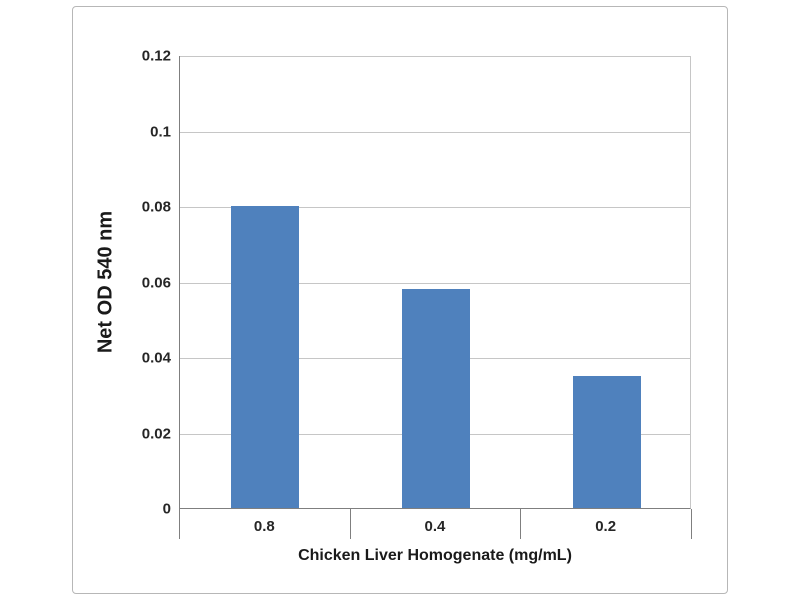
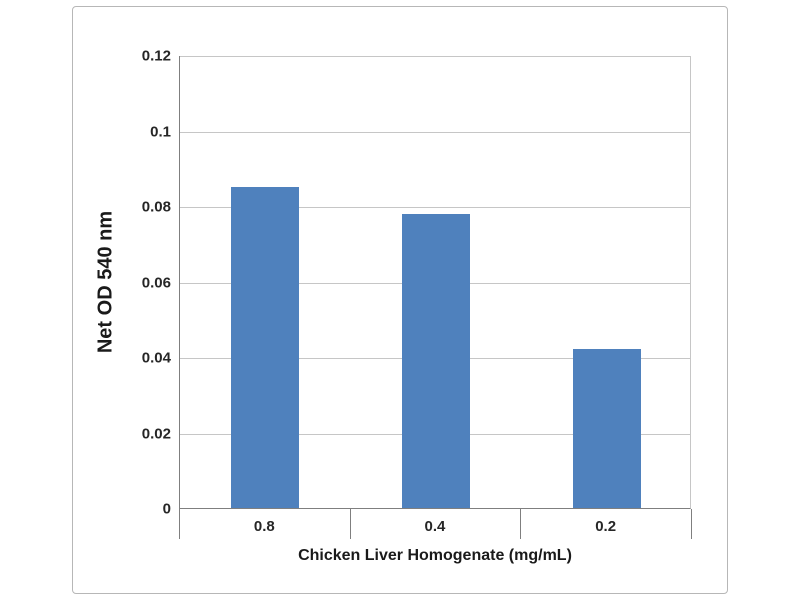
0.8: 0.080 -> 0.085
0.4: 0.058 -> 0.078
0.2: 0.035 -> 0.042
